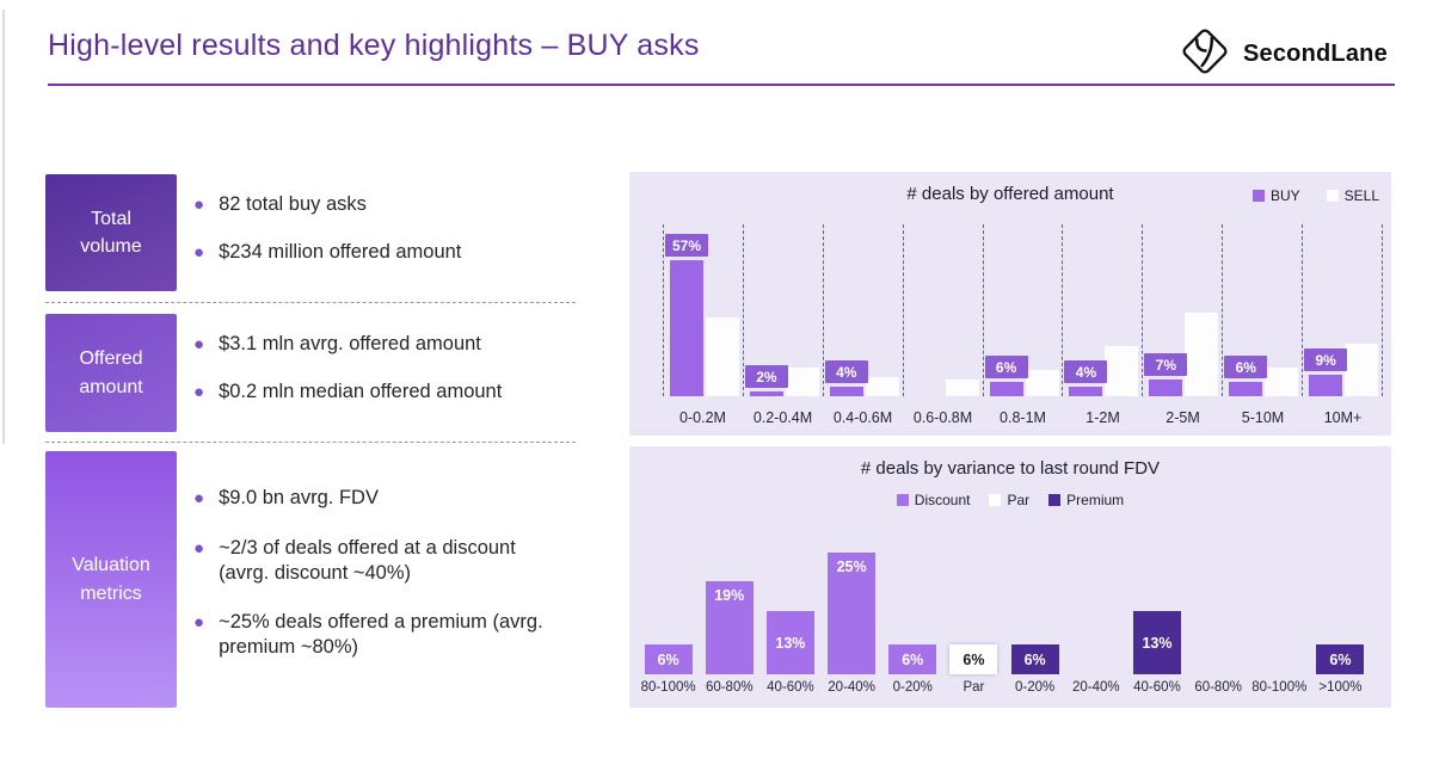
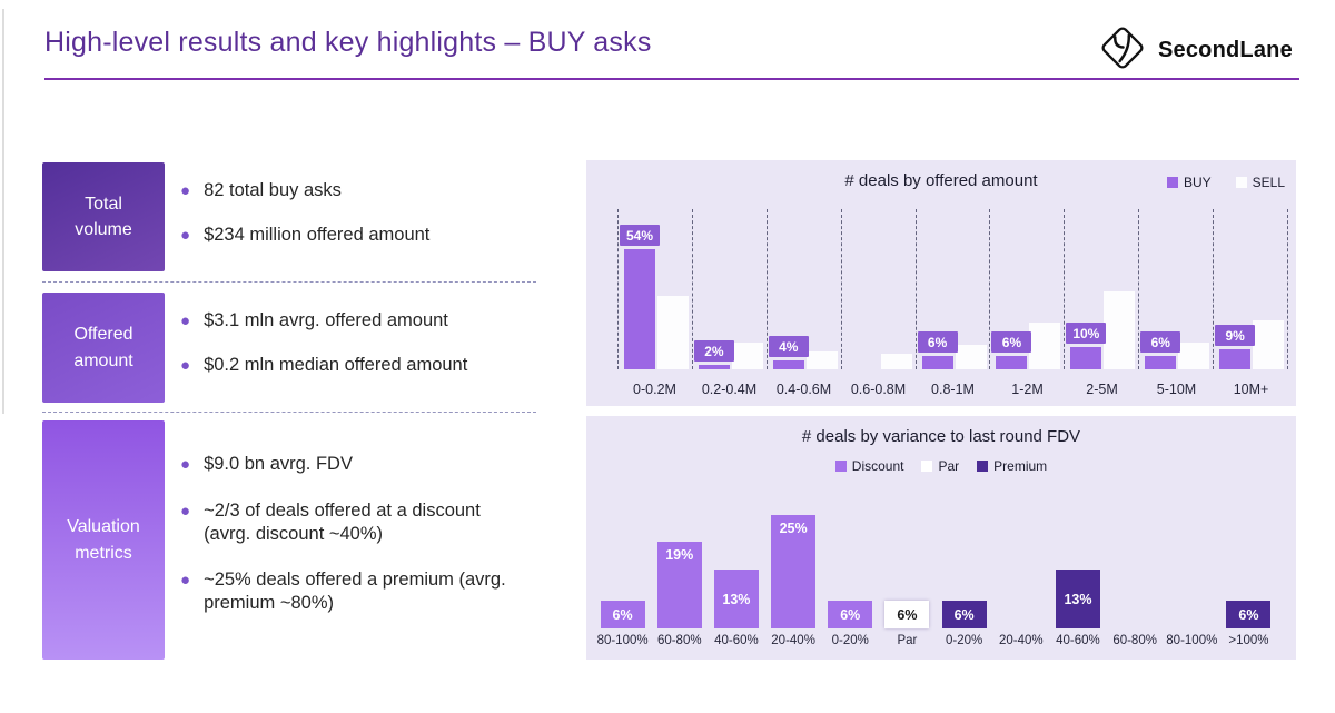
# deals by offered amount/BUY/0-0.2M: 57% -> 54%
# deals by offered amount/BUY/1-2M: 4% -> 6%
# deals by offered amount/BUY/2-5M: 7% -> 10%
